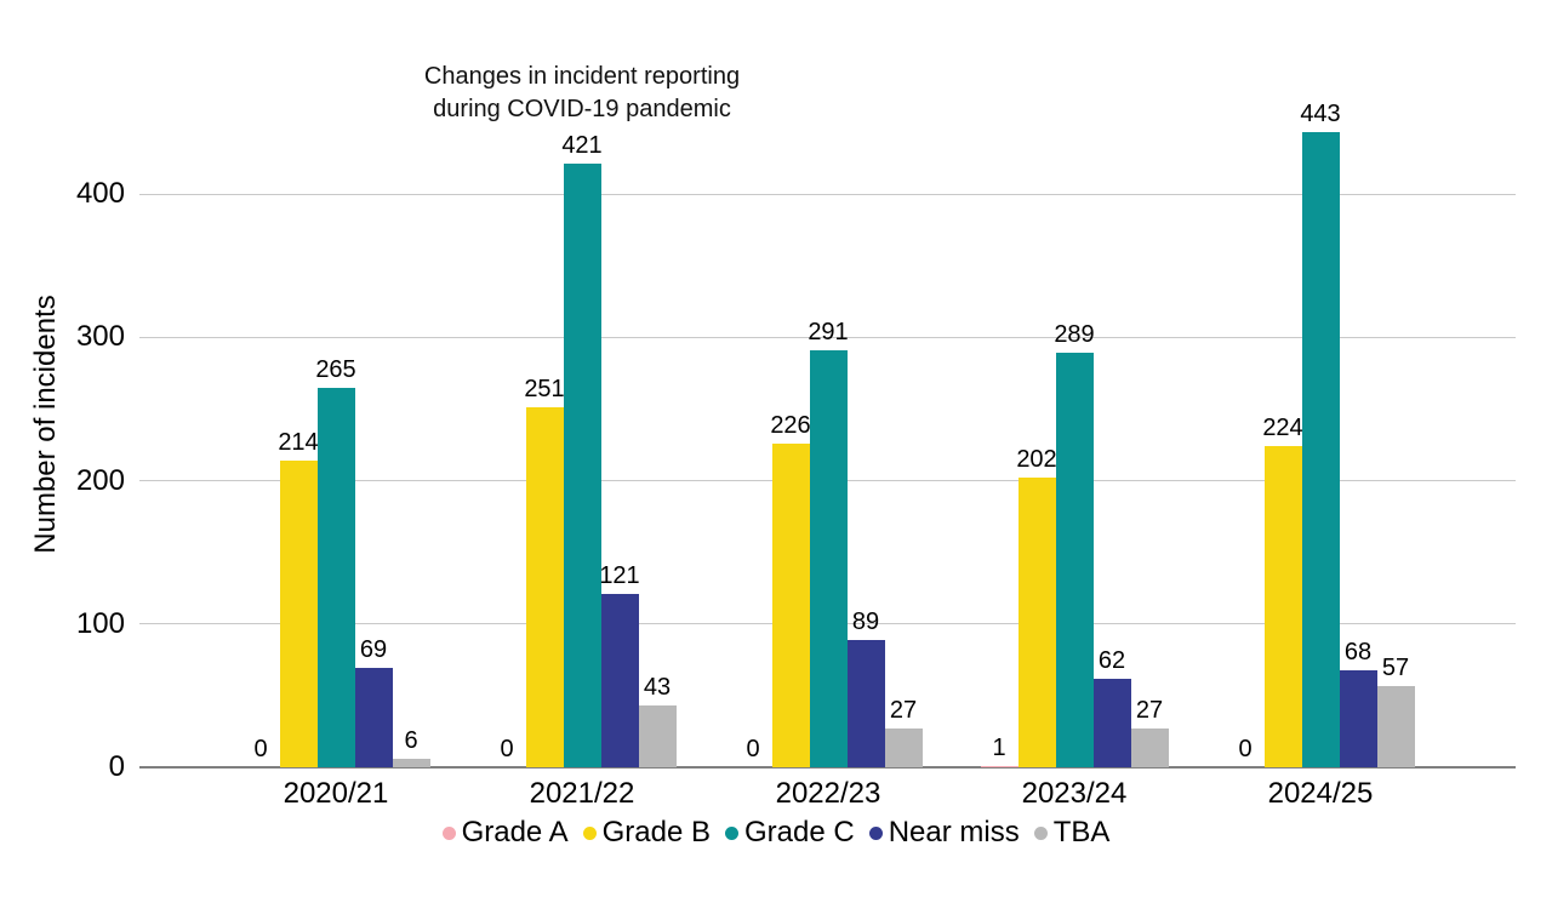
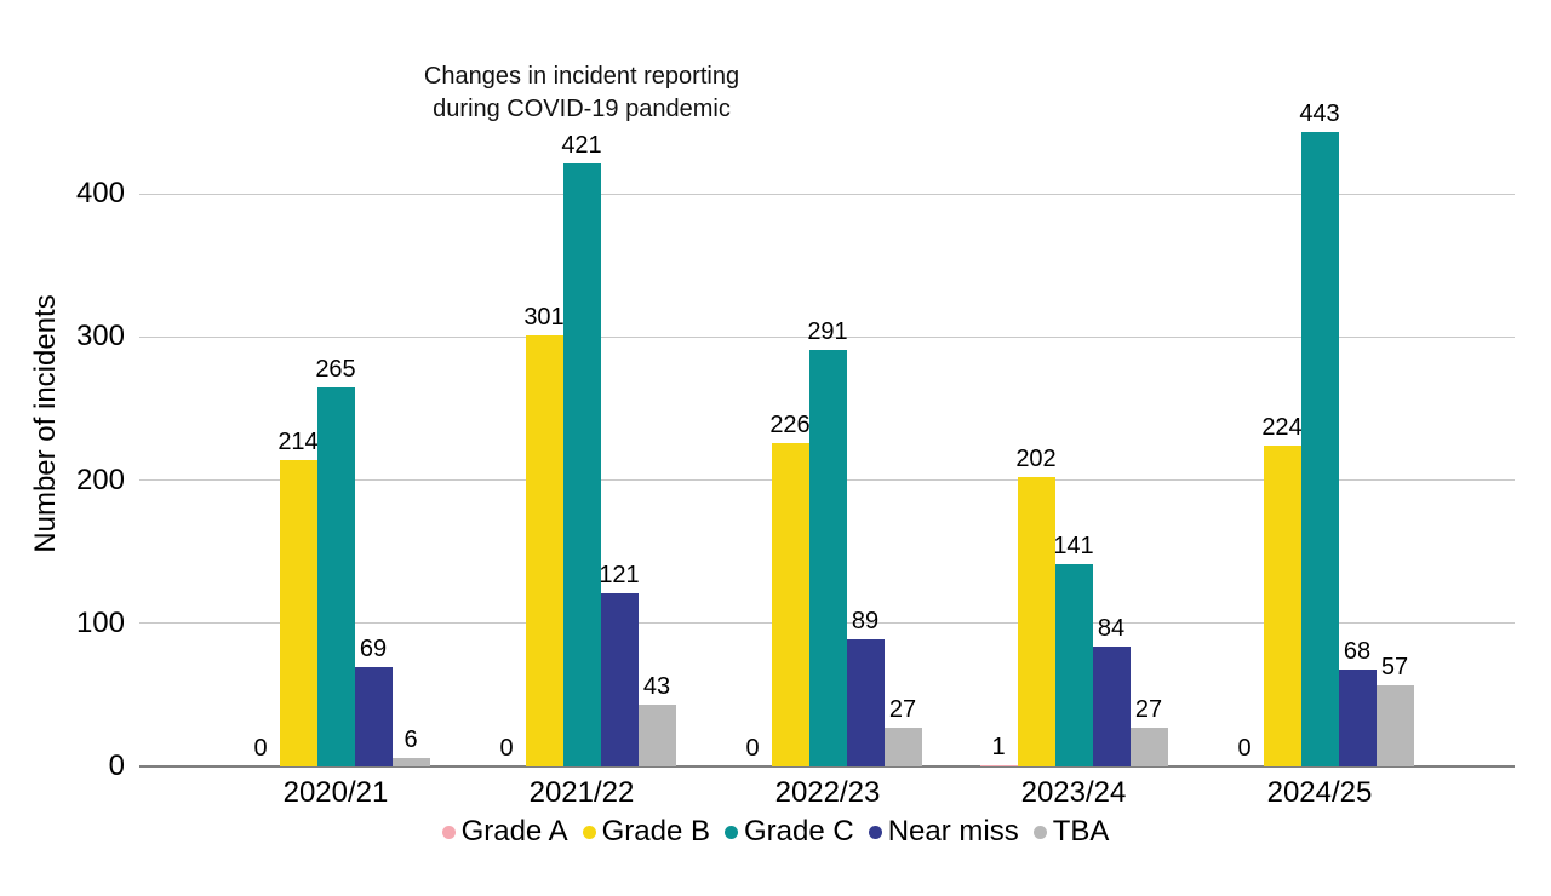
Grade B/2021/22: 251 -> 301
Grade C/2023/24: 289 -> 141
Near miss/2023/24: 62 -> 84
